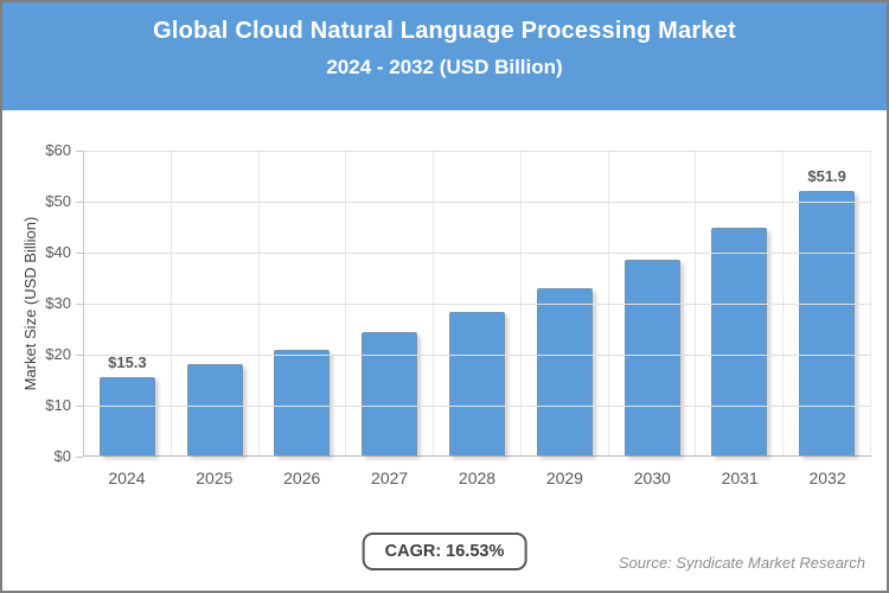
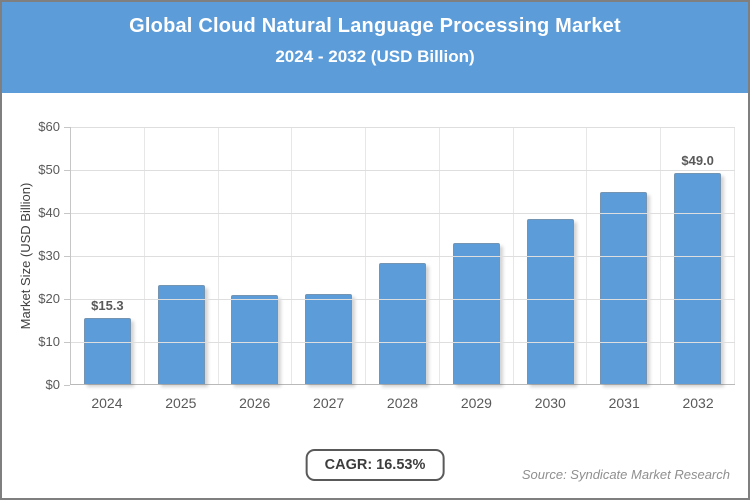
2025: $18 -> $23
2027: $24 -> $21
2032: $51.9 -> $49.0
